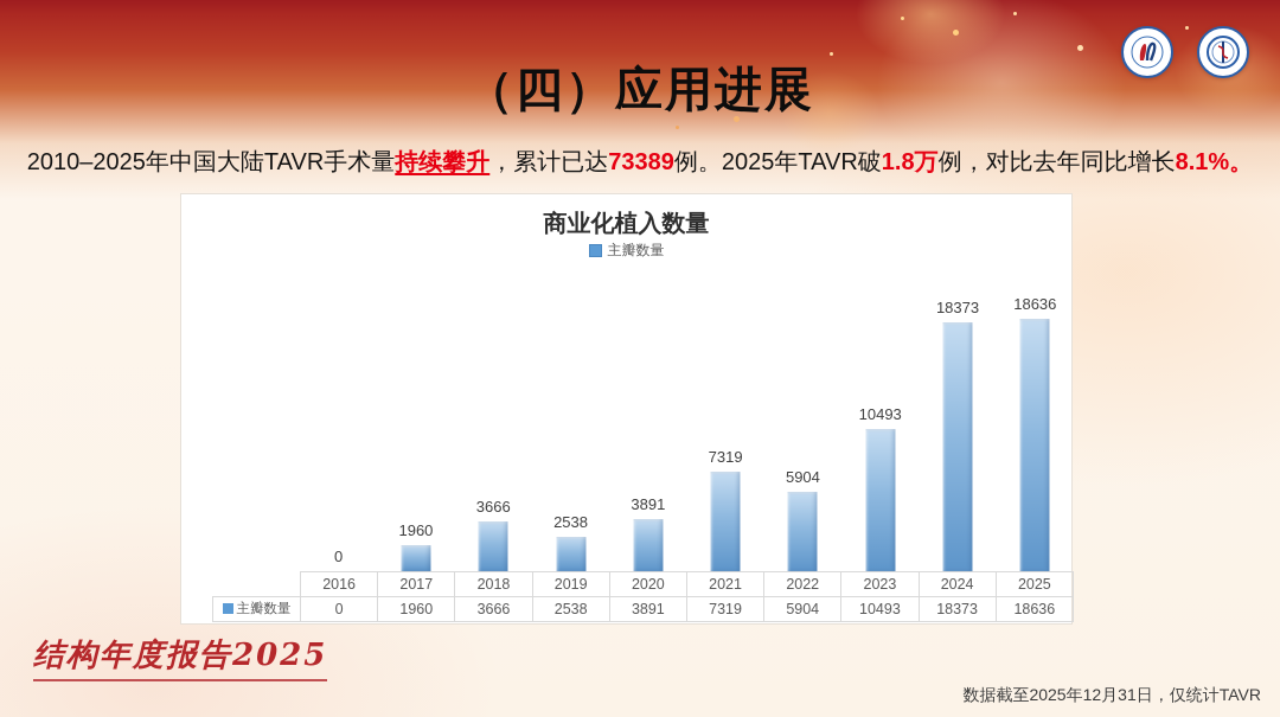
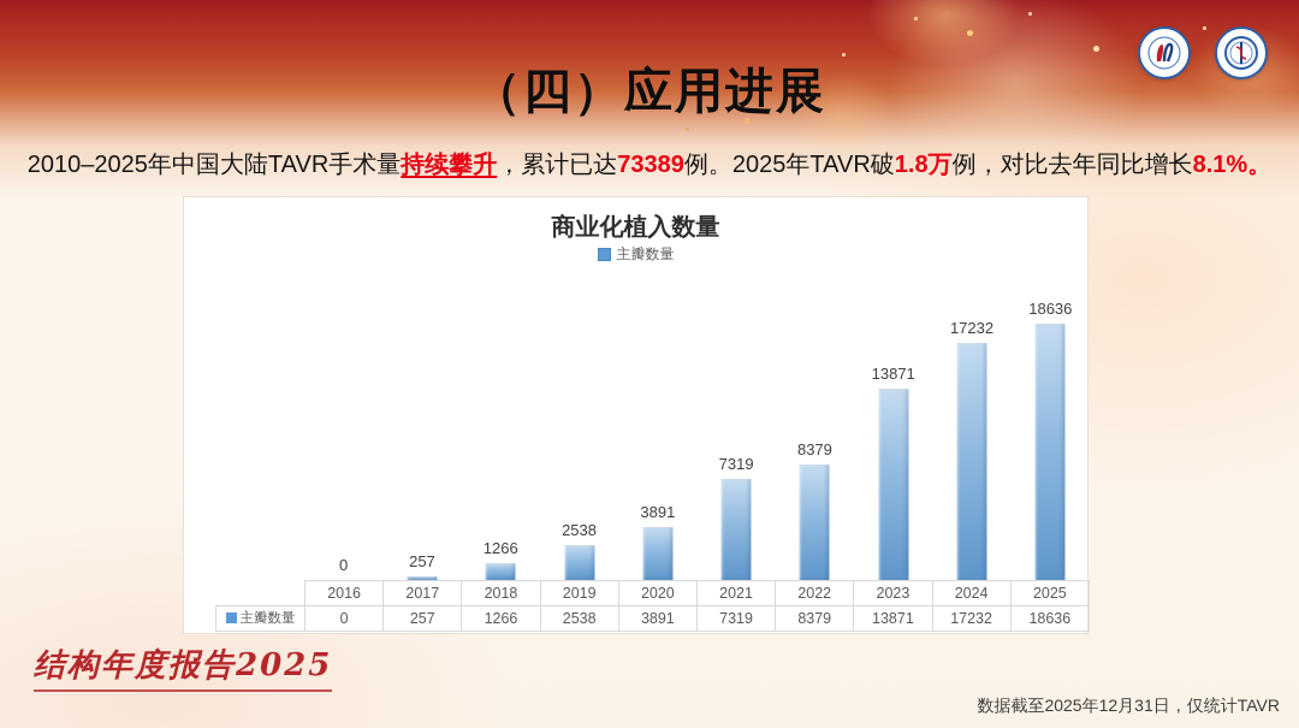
2017: 1960 -> 257
2018: 3666 -> 1266
2022: 5904 -> 8379
2023: 10493 -> 13871
2024: 18373 -> 17232
